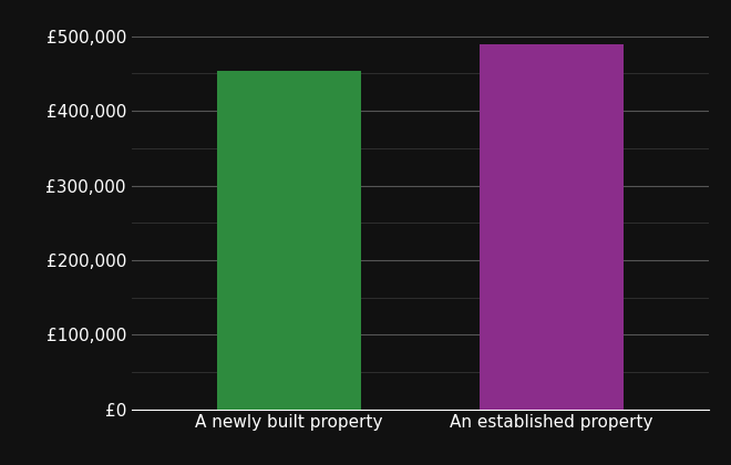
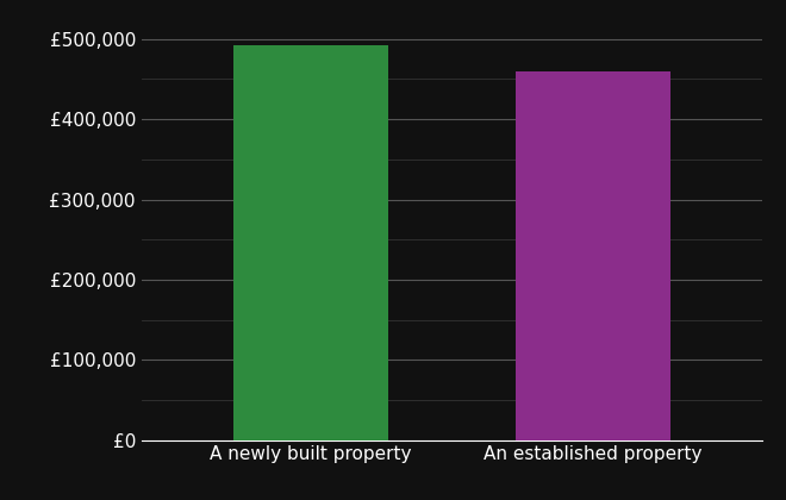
A newly built property: £454,000 -> £493,000
An established property: £490,000 -> £460,000
